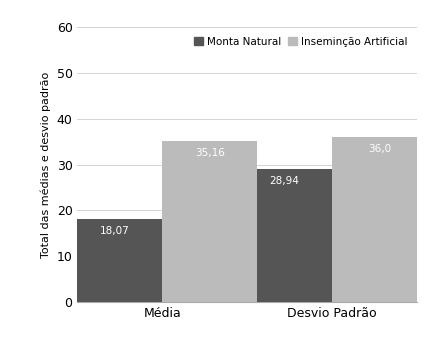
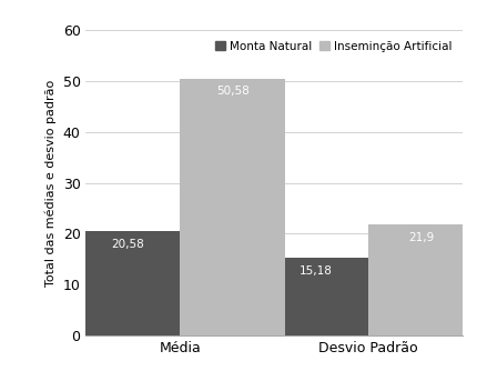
Monta Natural/Média: 18,07 -> 20,58
Inseminção Artificial/Média: 35,16 -> 50,58
Monta Natural/Desvio Padrão: 28,94 -> 15,18
Inseminção Artificial/Desvio Padrão: 36,0 -> 21,9
